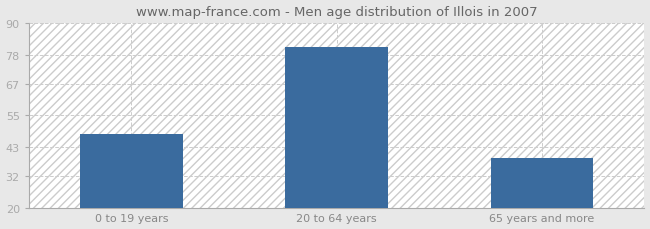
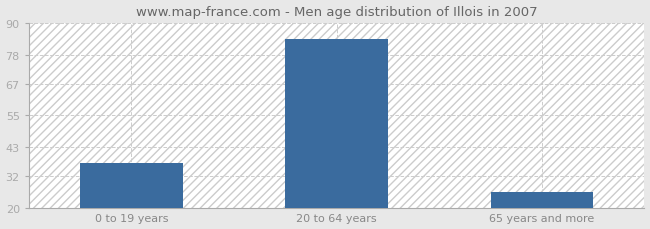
0 to 19 years: 48 -> 37
20 to 64 years: 81 -> 84
65 years and more: 39 -> 26
